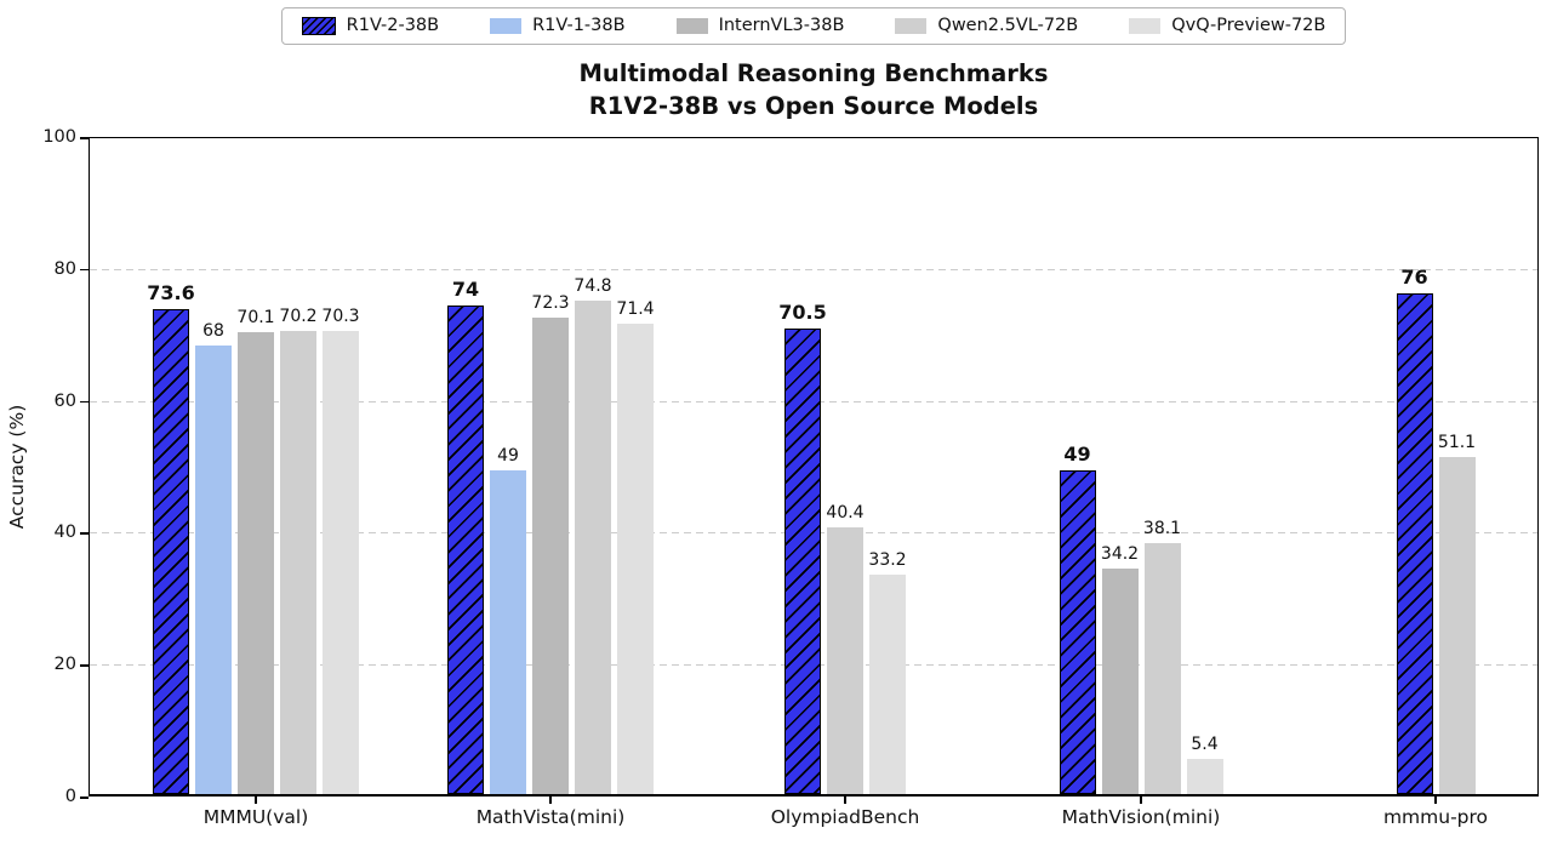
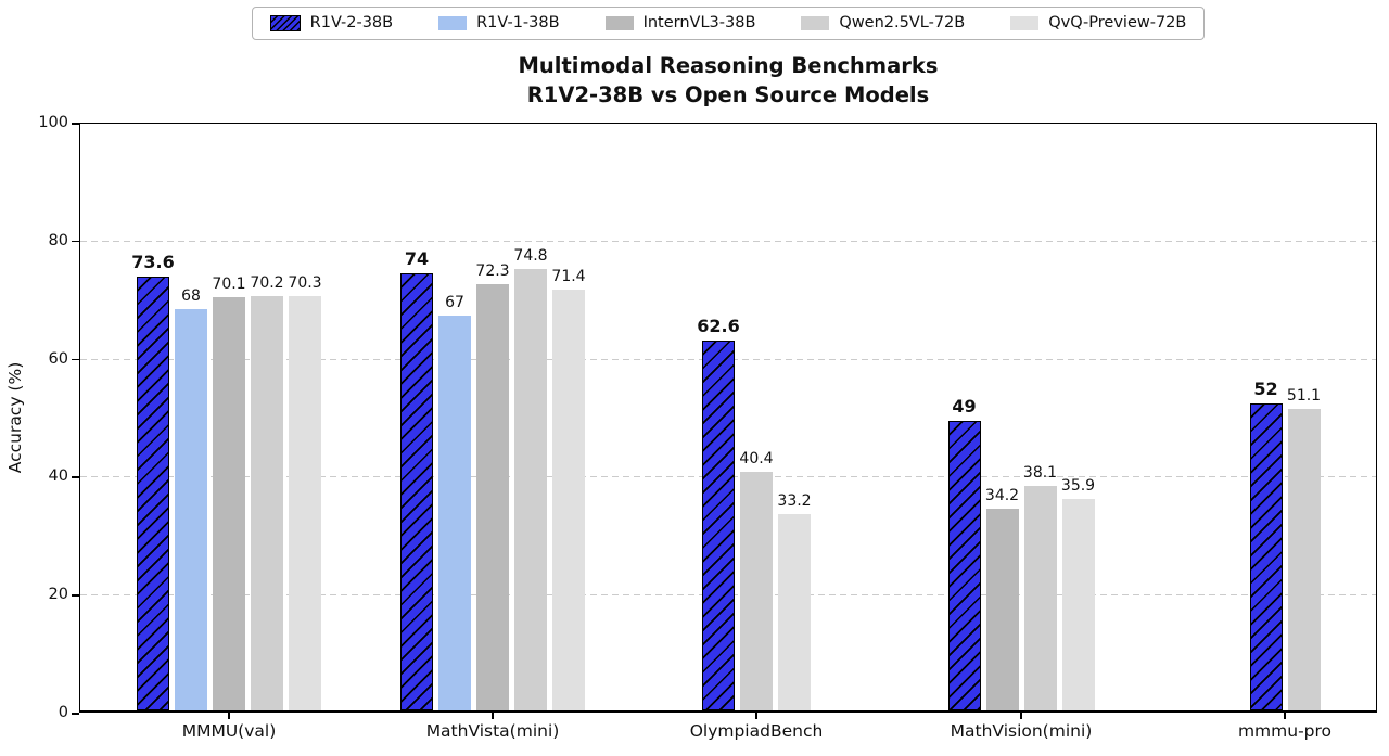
R1V-1-38B/MathVista(mini): 49 -> 67
R1V-2-38B/OlympiadBench: 70.5 -> 62.6
QvQ-Preview-72B/MathVision(mini): 5.4 -> 35.9
R1V-2-38B/mmmu-pro: 76 -> 52
